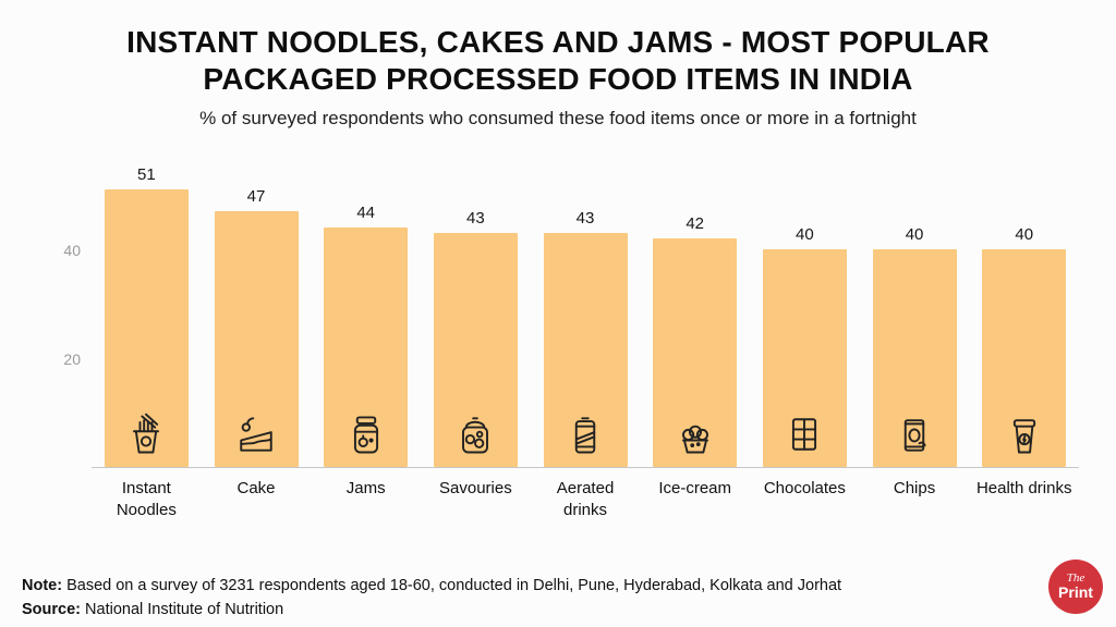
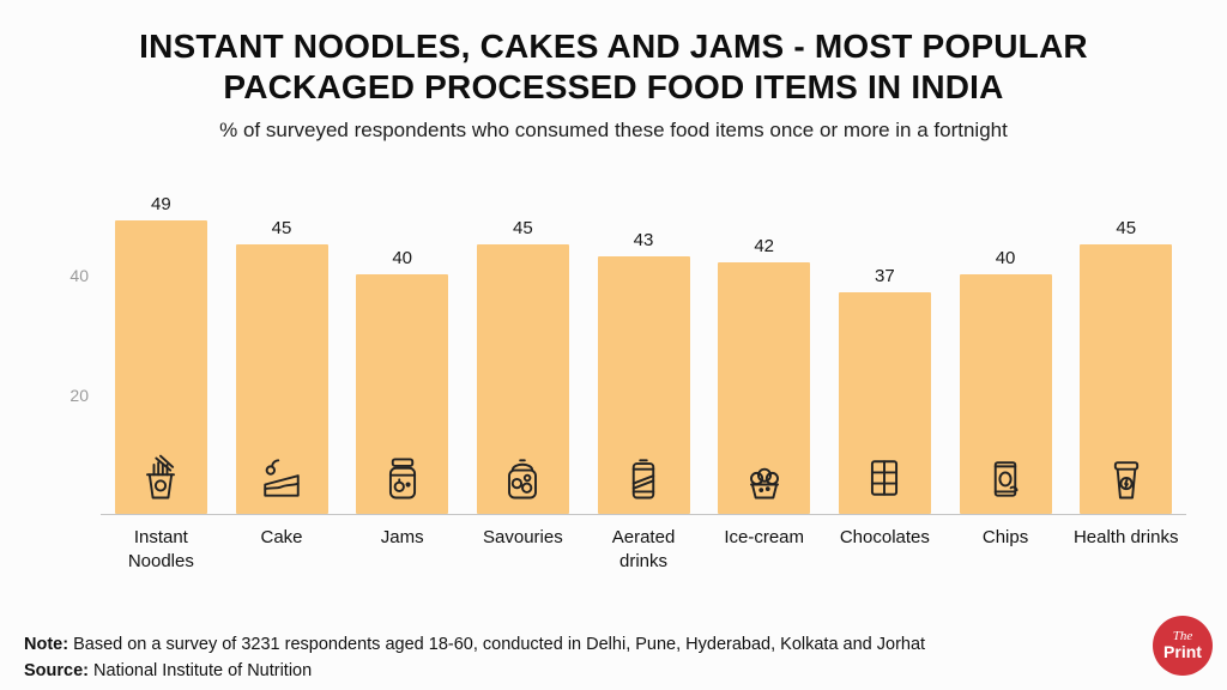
Instant Noodles: 51 -> 49
Cake: 47 -> 45
Jams: 44 -> 40
Savouries: 43 -> 45
Chocolates: 40 -> 37
Health drinks: 40 -> 45
